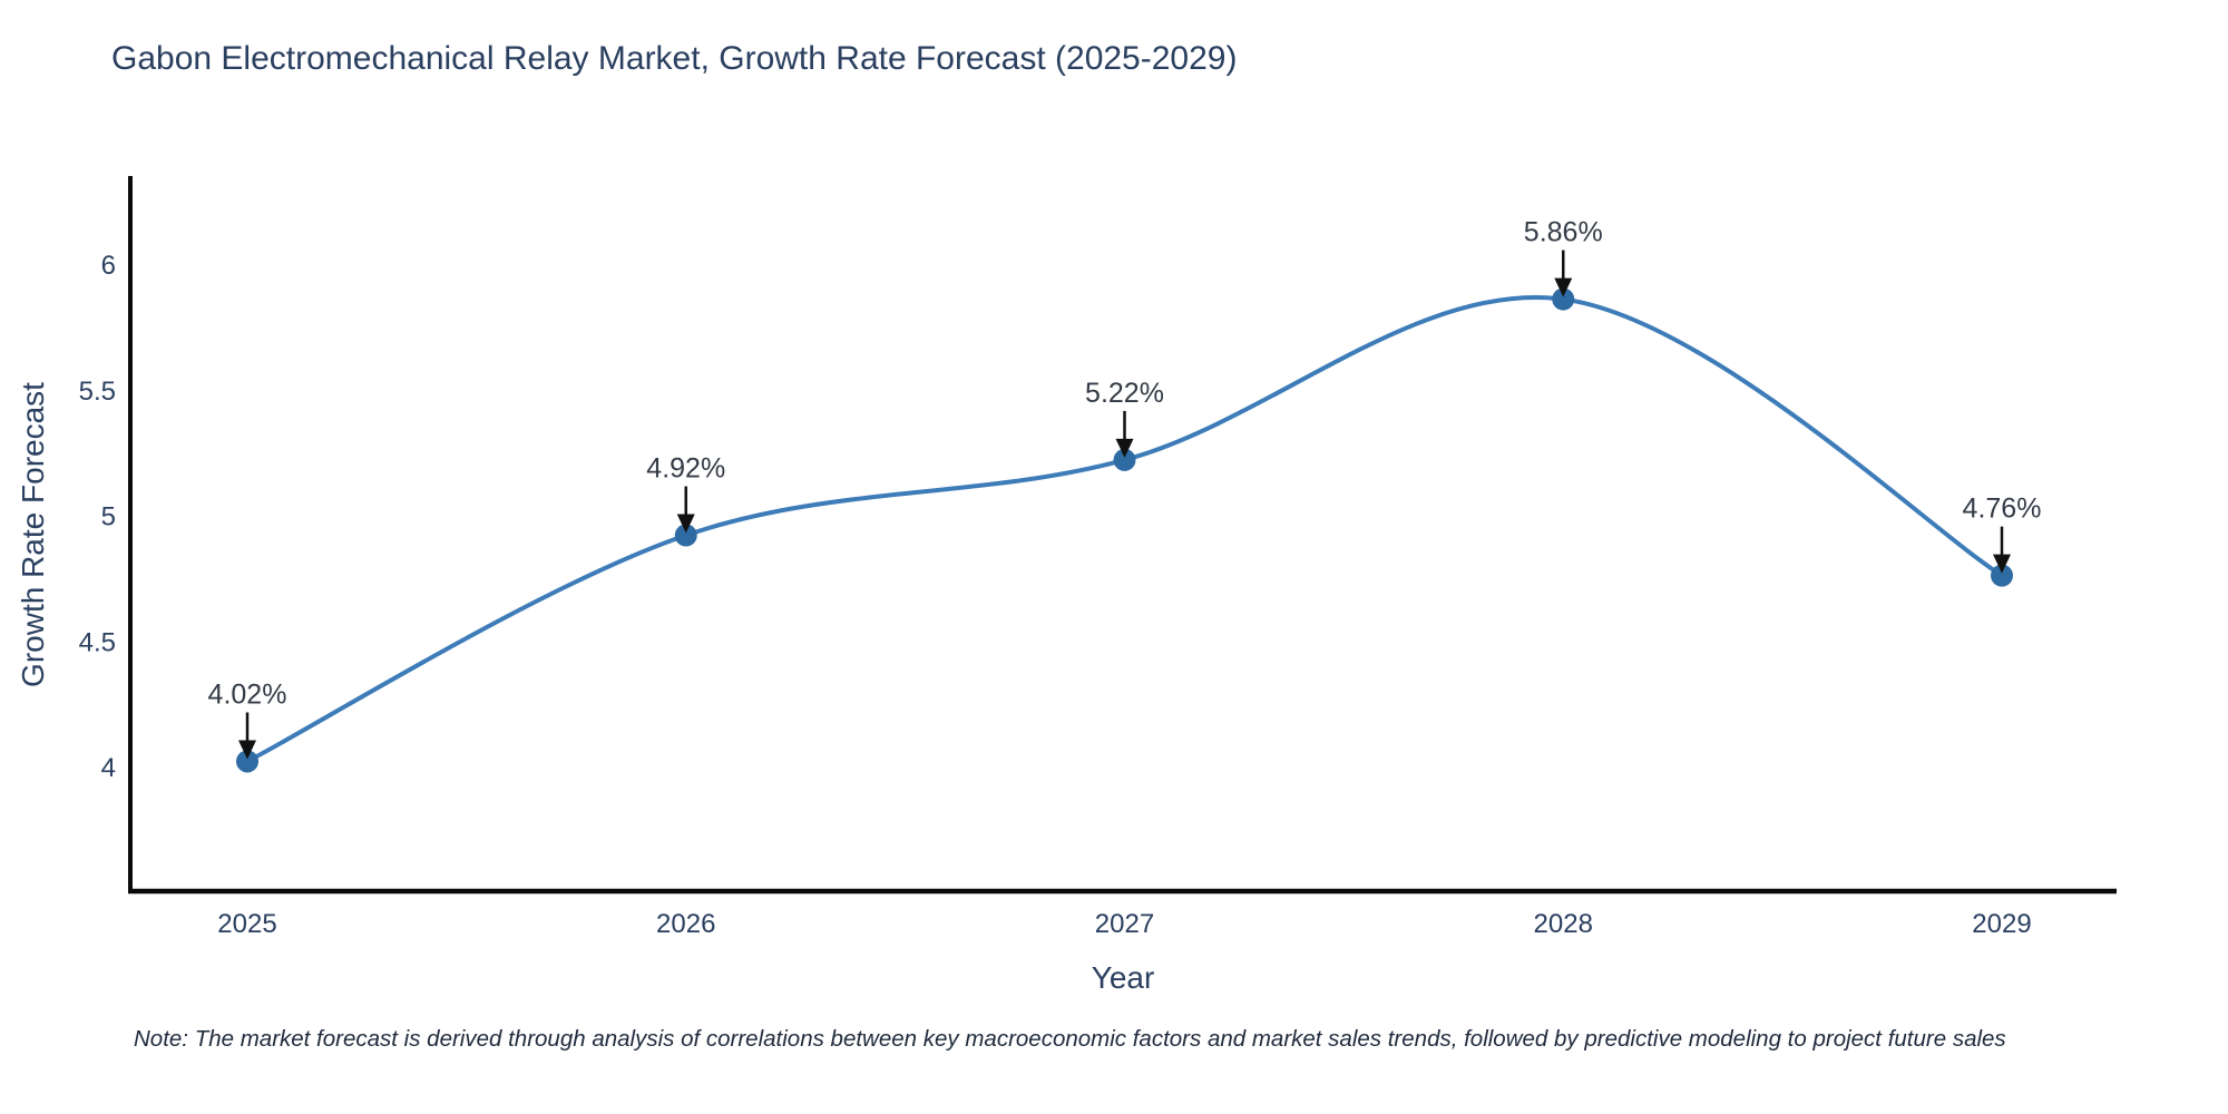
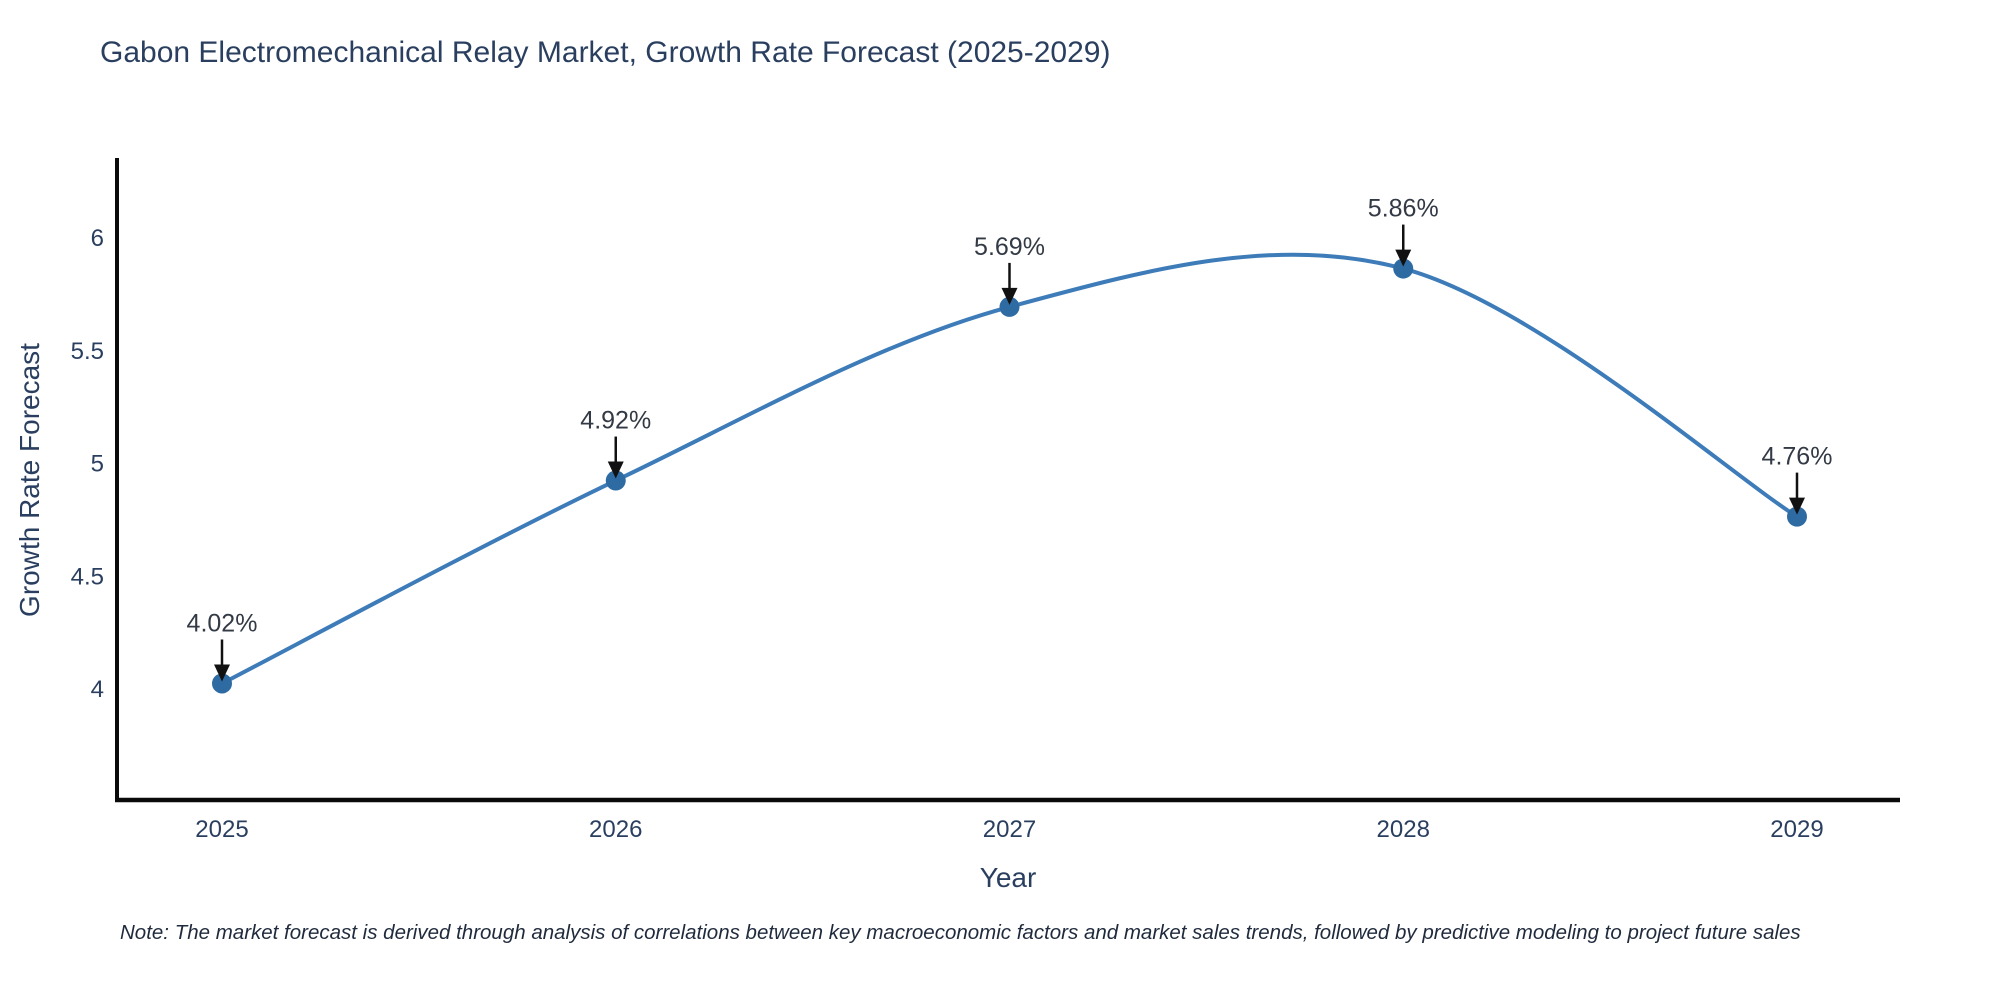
2027: 5.22% -> 5.69%
